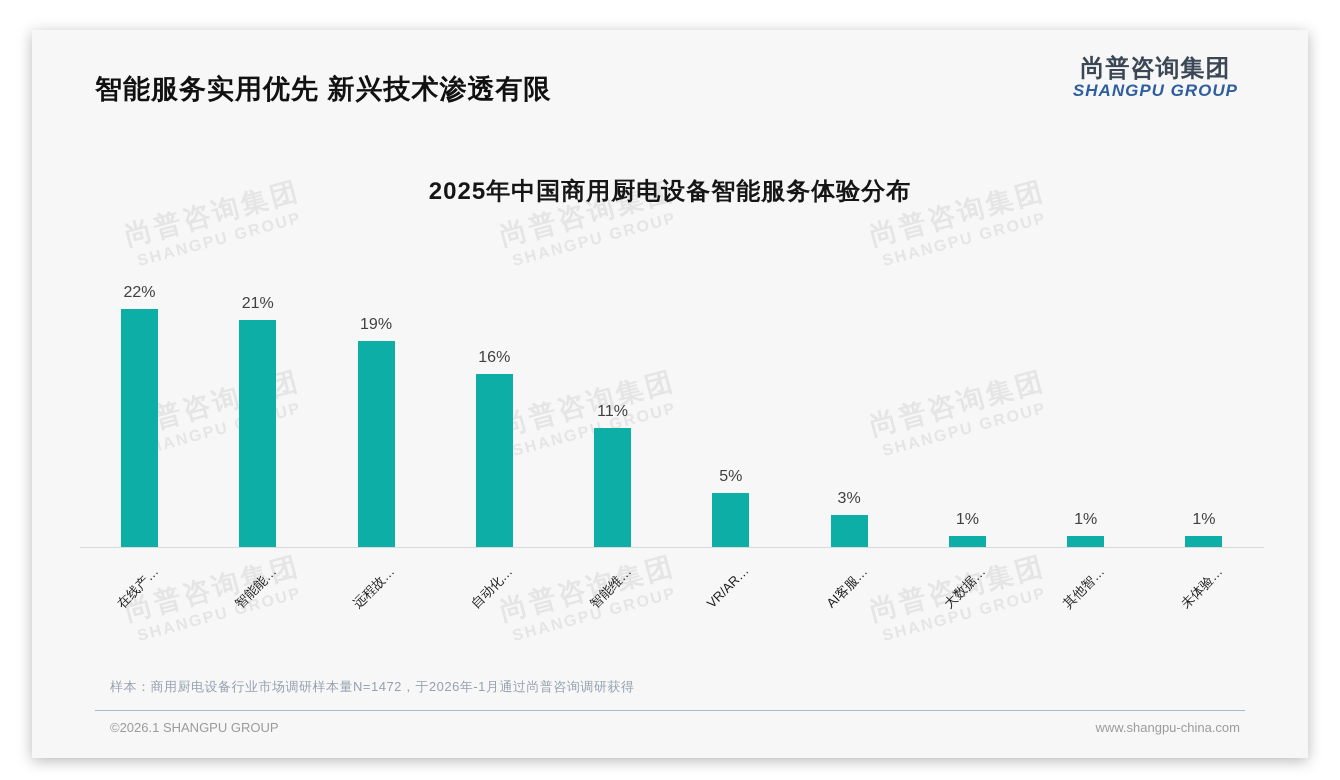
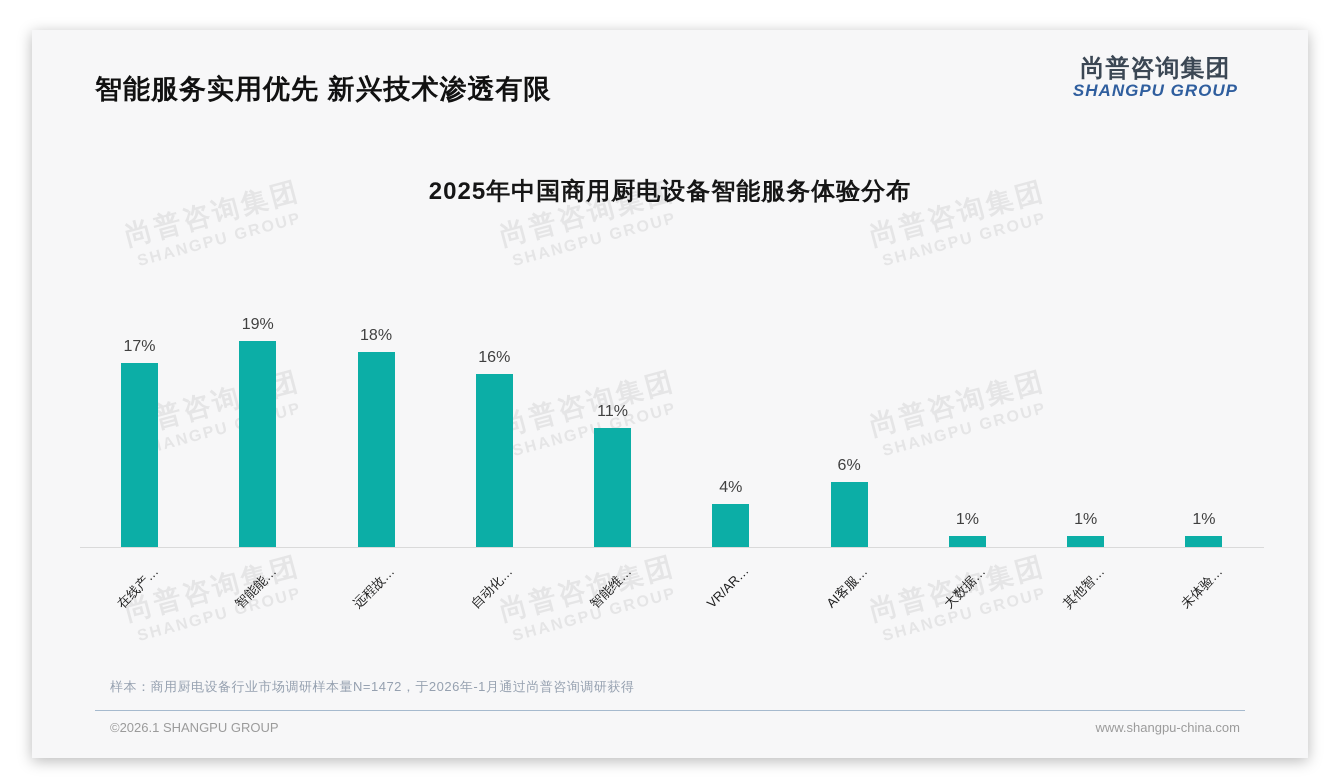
在线产…: 22% -> 17%
智能能…: 21% -> 19%
远程故…: 19% -> 18%
VR/AR…: 5% -> 4%
AI客服…: 3% -> 6%
